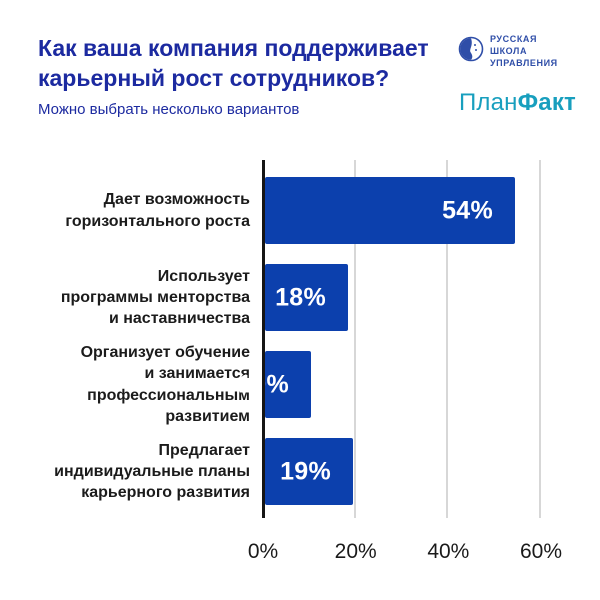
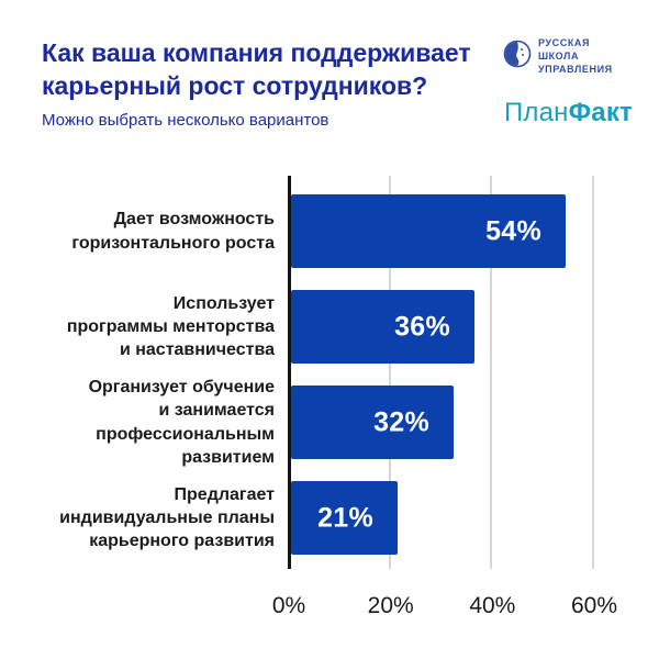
Использует программы менторства и наставничества: 18% -> 36%
Организует обучение и занимается профессиональным развитием: 10% -> 32%
Предлагает индивидуальные планы карьерного развития: 19% -> 21%
